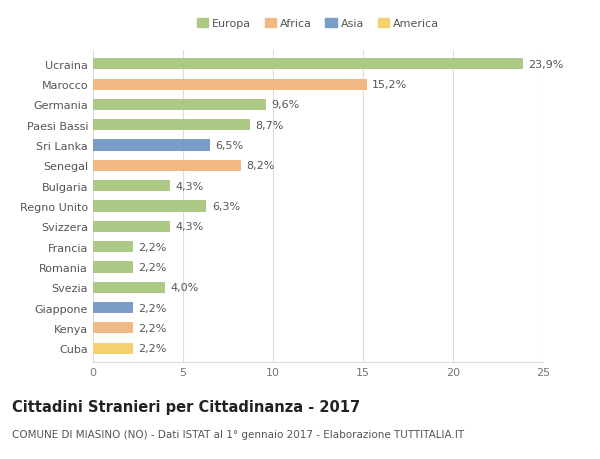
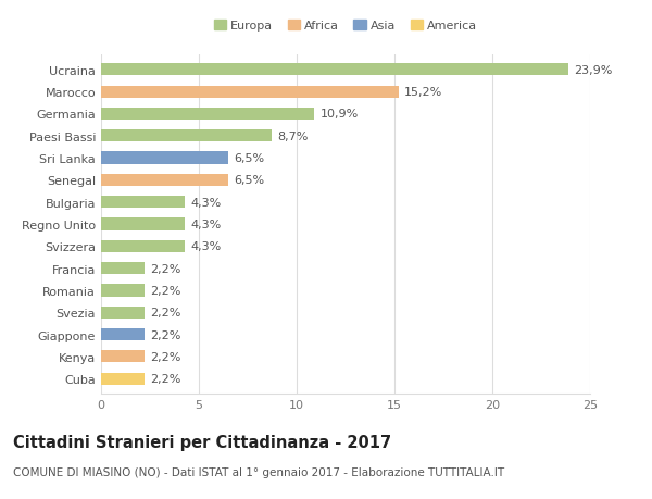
Germania: 9,6% -> 10,9%
Senegal: 8,2% -> 6,5%
Regno Unito: 6,3% -> 4,3%
Svezia: 4,0% -> 2,2%
